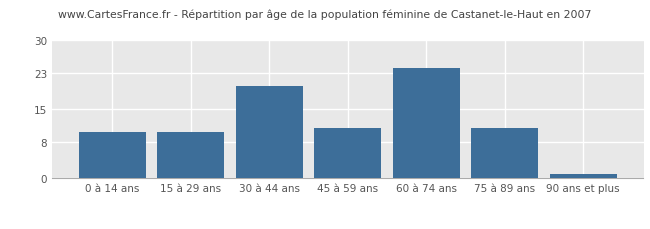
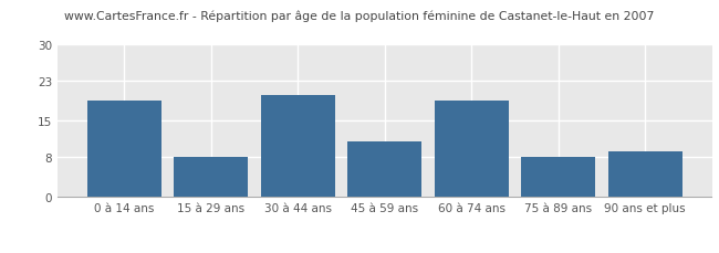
0 à 14 ans: 10 -> 19
15 à 29 ans: 10 -> 8
60 à 74 ans: 24 -> 19
75 à 89 ans: 11 -> 8
90 ans et plus: 1 -> 9
